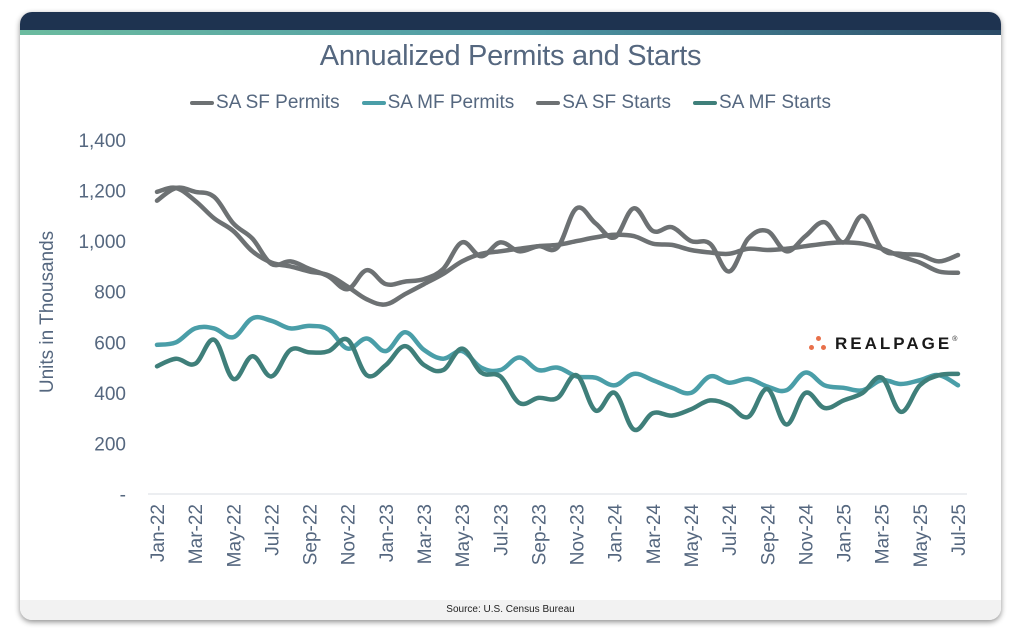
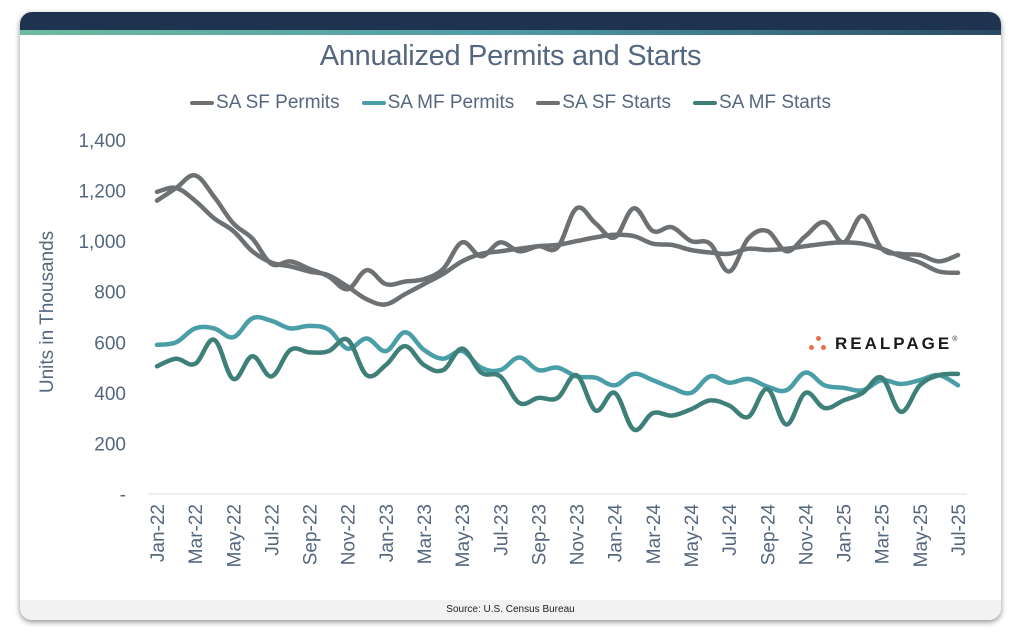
SA SF Starts/Mar-22: 1200 -> 1260
